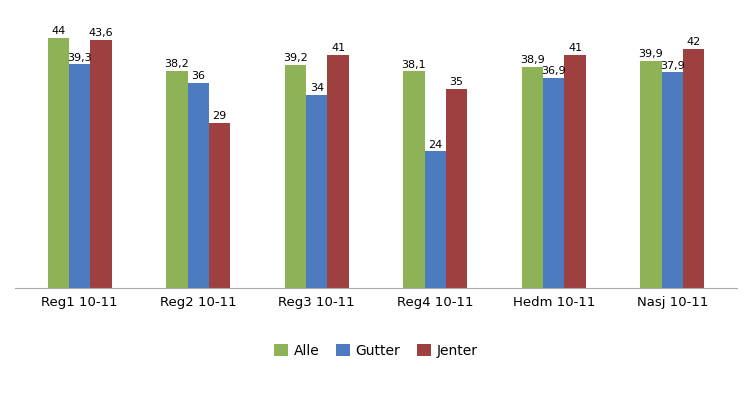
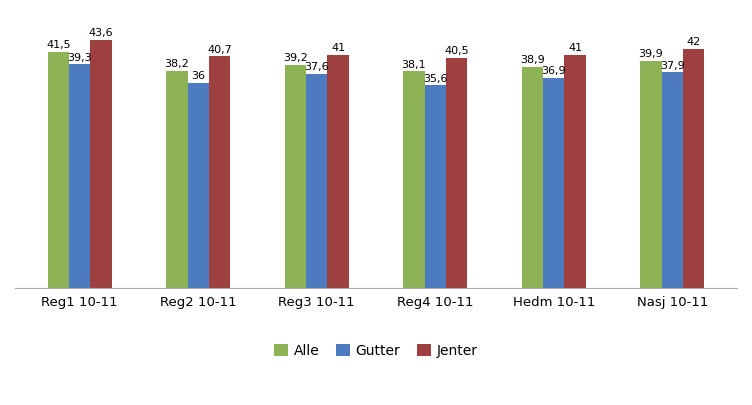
Alle/Reg1 10-11: 44 -> 41,5
Jenter/Reg2 10-11: 29 -> 40,7
Gutter/Reg3 10-11: 34 -> 37,6
Gutter/Reg4 10-11: 24 -> 35,6
Jenter/Reg4 10-11: 35 -> 40,5
